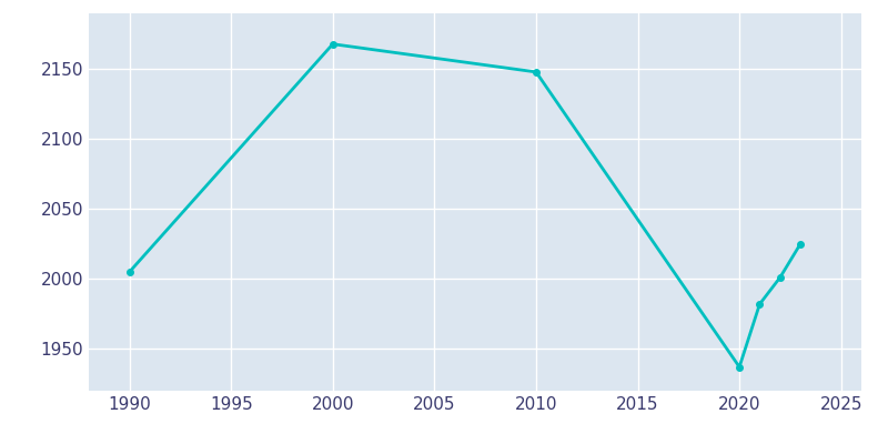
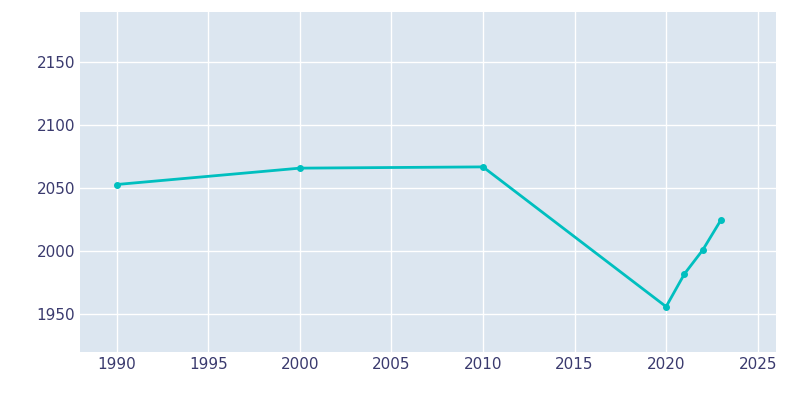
1990: 2005 -> 2053
2000: 2168 -> 2066
2010: 2148 -> 2067
2020: 1937 -> 1956
